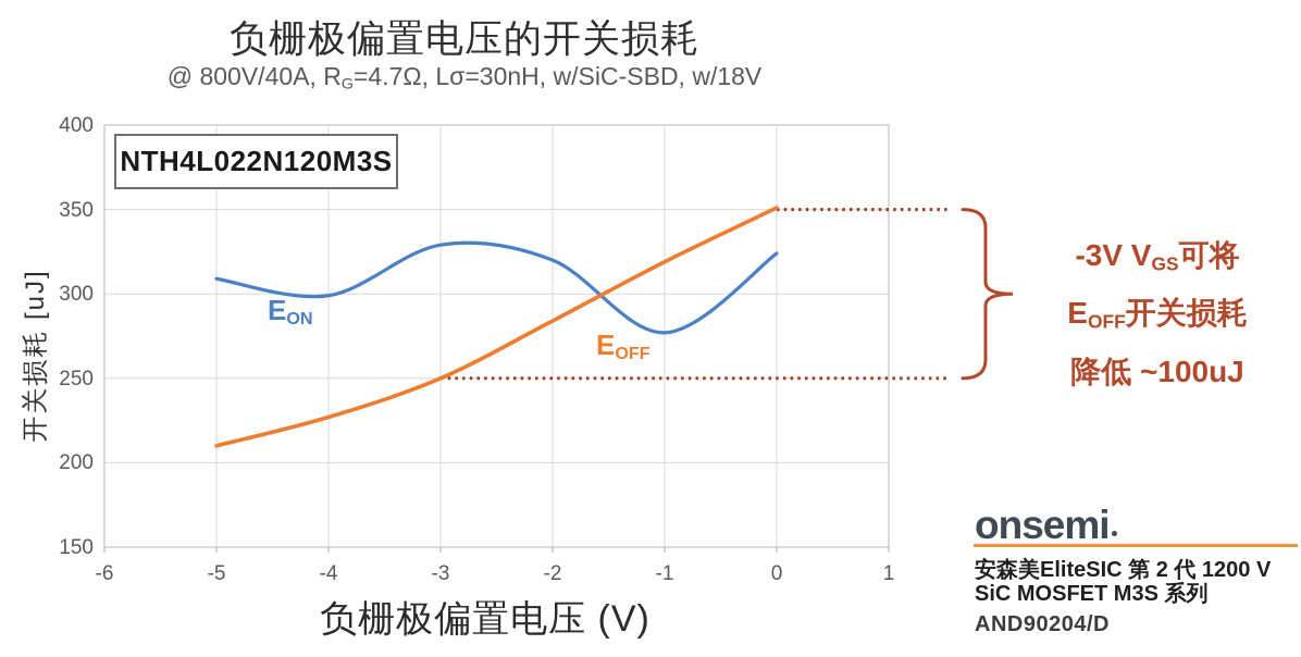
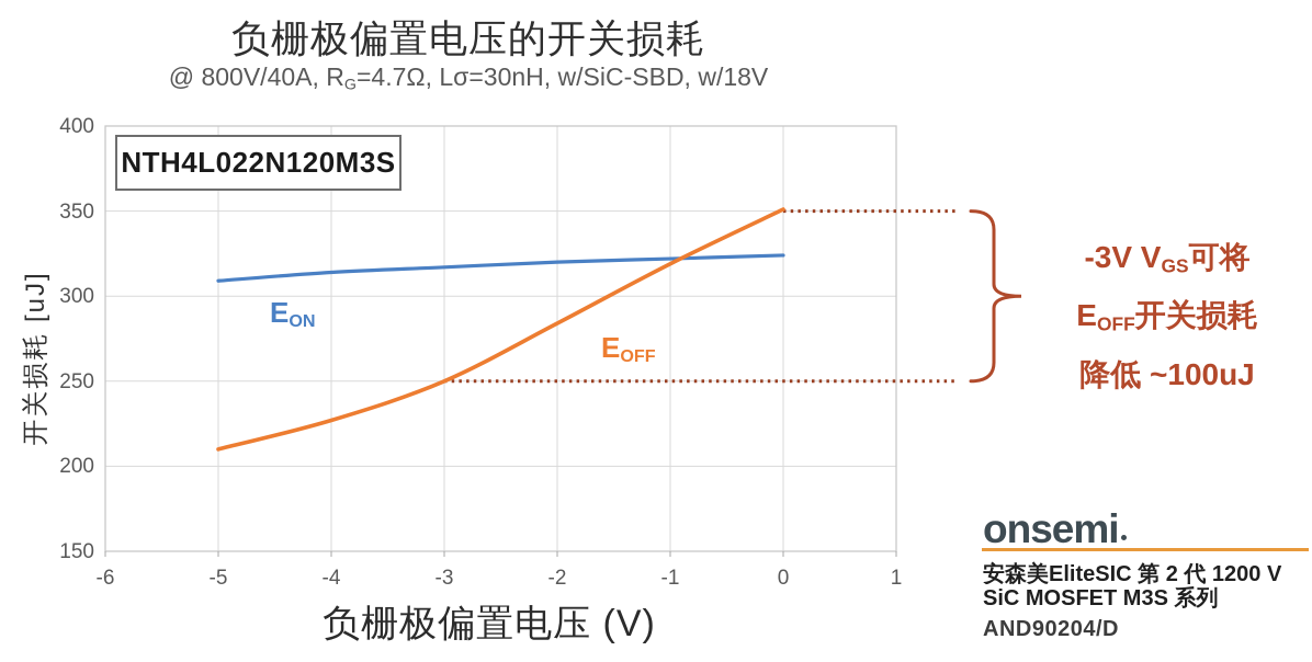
EON/-4: 299 -> 314
EON/-3: 329 -> 317
EON/-1: 277 -> 322
